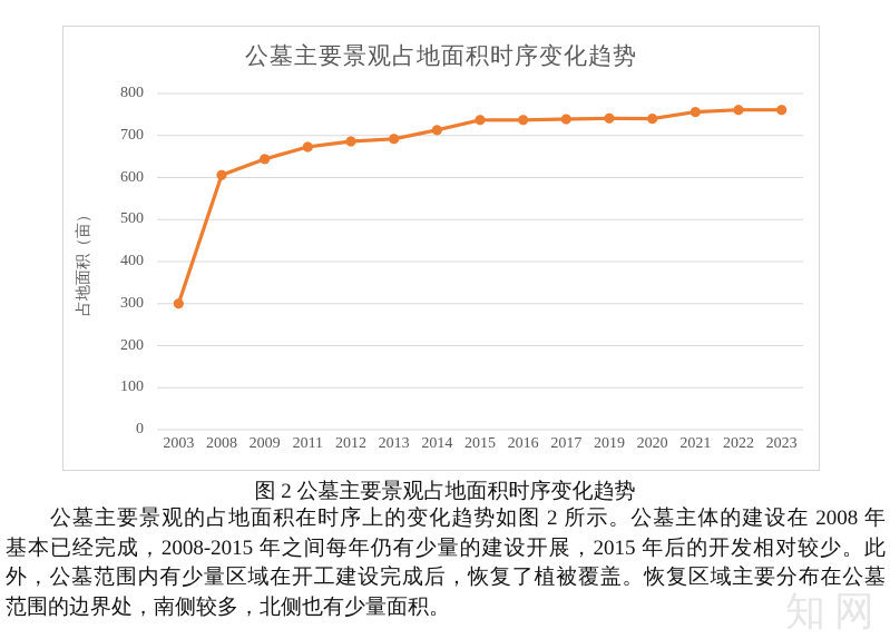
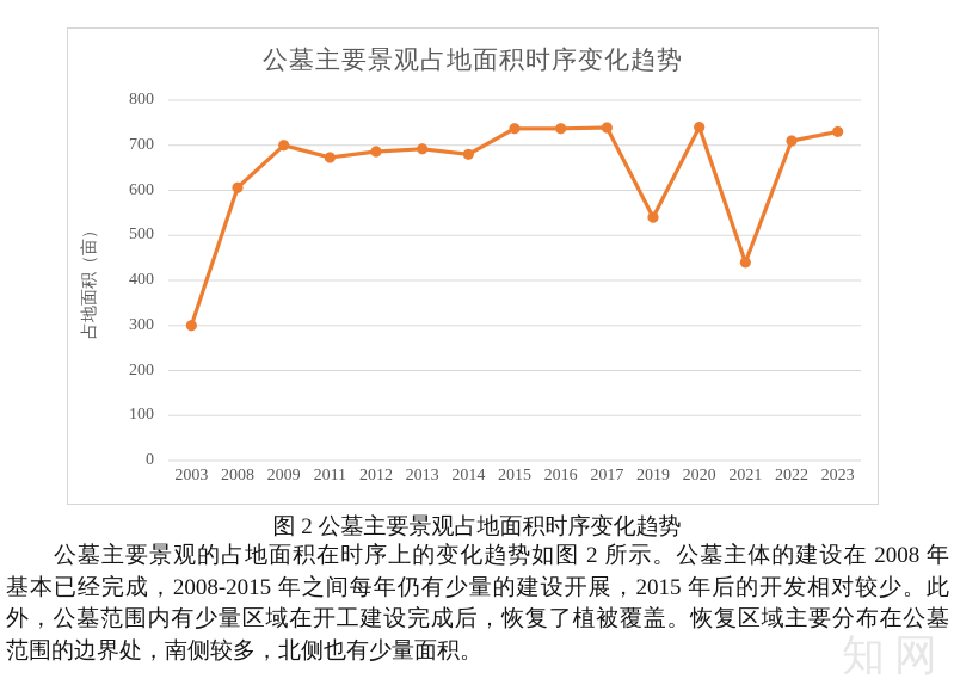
2009: 640 -> 700
2014: 710 -> 680
2019: 740 -> 540
2021: 760 -> 440
2022: 760 -> 710
2023: 760 -> 730
